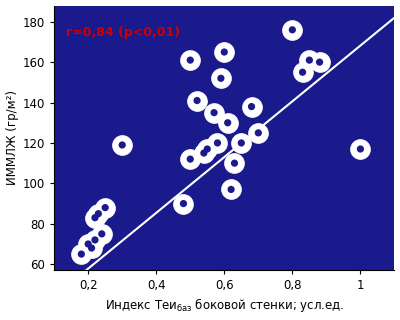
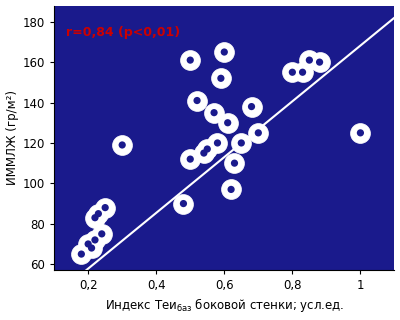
0,8: 176 -> 155
1: 117 -> 125
